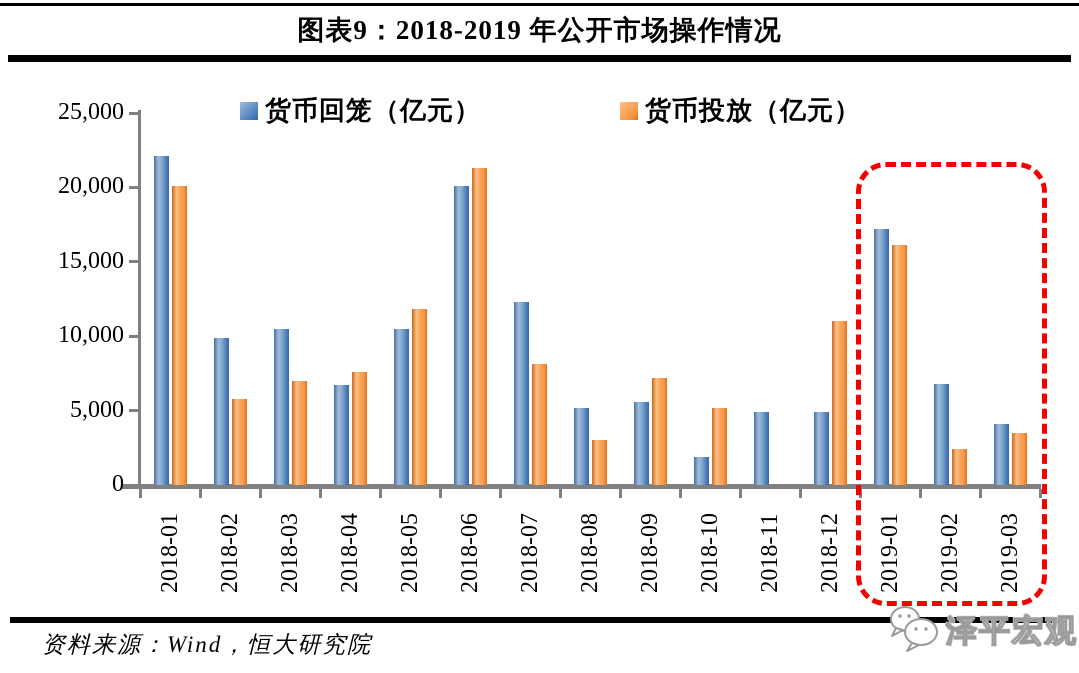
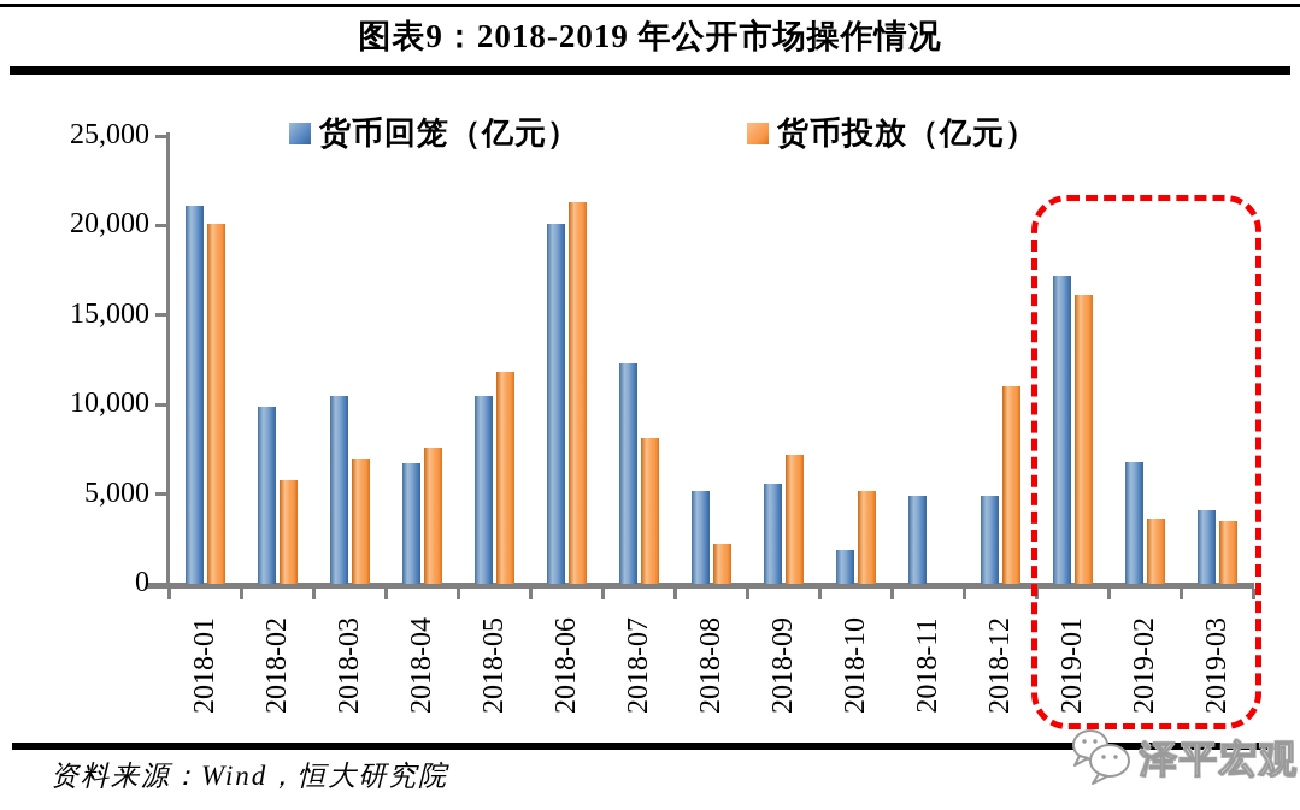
货币回笼（亿元）/2018-01: 22100 -> 21100
货币投放（亿元）/2018-08: 3000 -> 2200
货币投放（亿元）/2019-02: 2400 -> 3600
